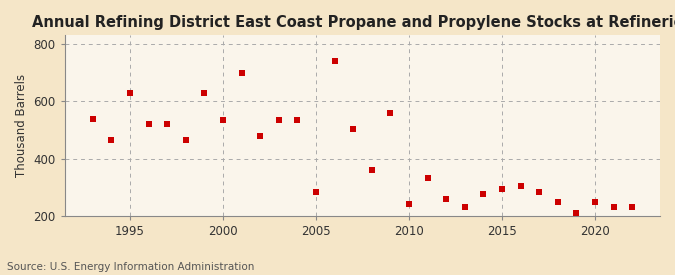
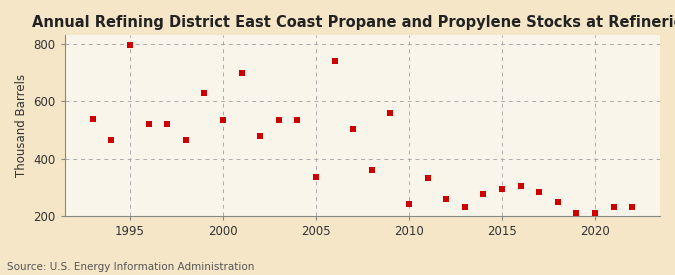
1995: 630 -> 795
2005: 285 -> 335
2020: 250 -> 210
